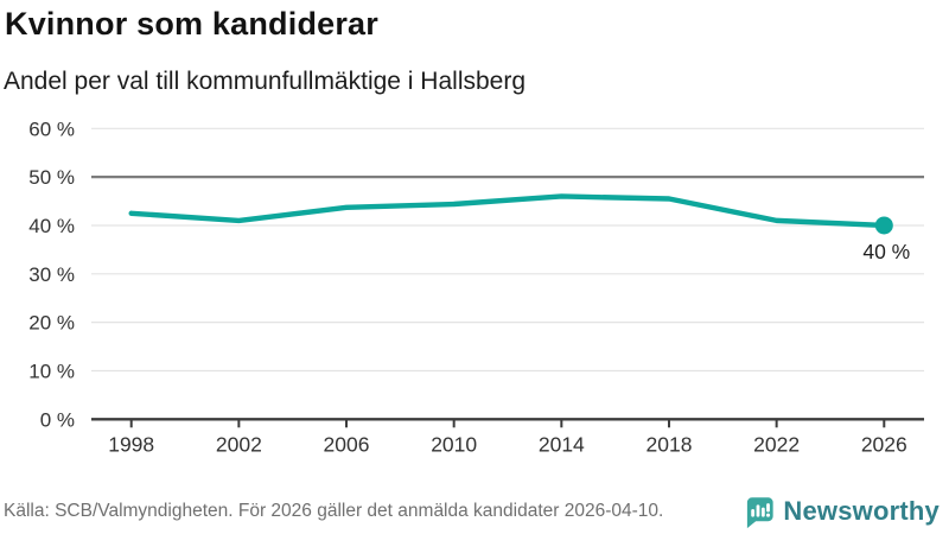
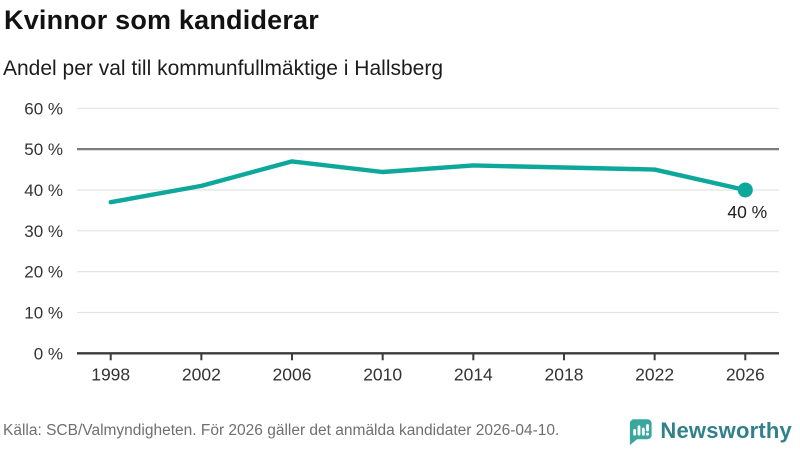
1998: 42% -> 37%
2006: 44% -> 47%
2022: 41% -> 45%
